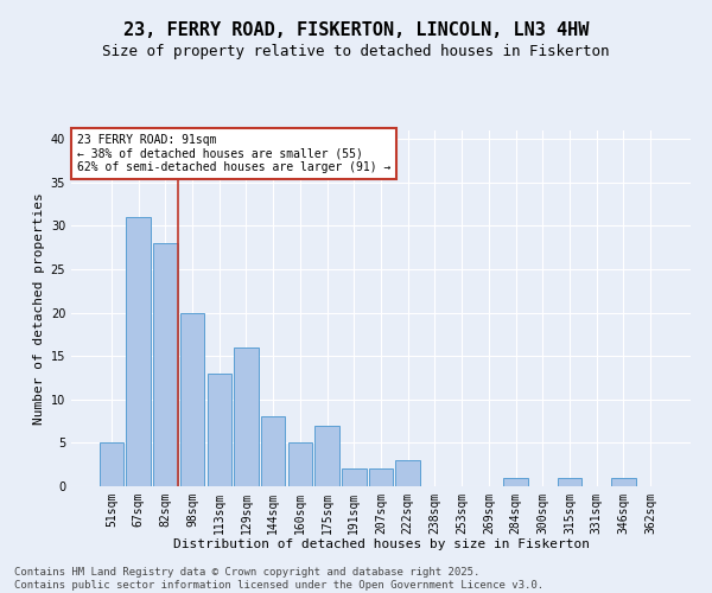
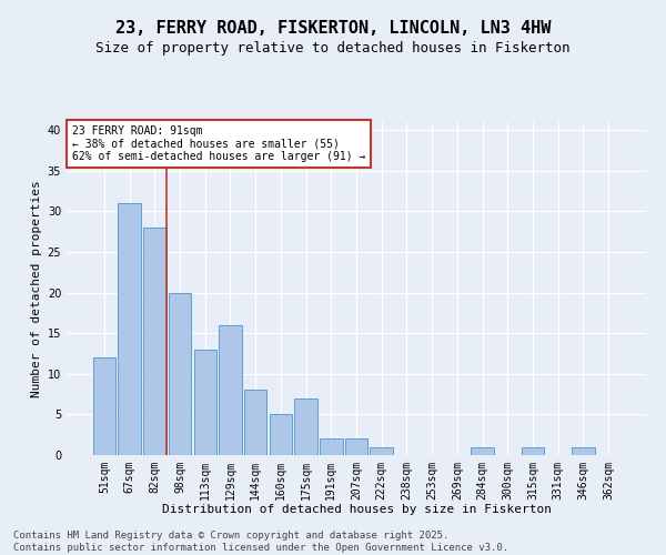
51sqm: 5 -> 12
222sqm: 3 -> 1
